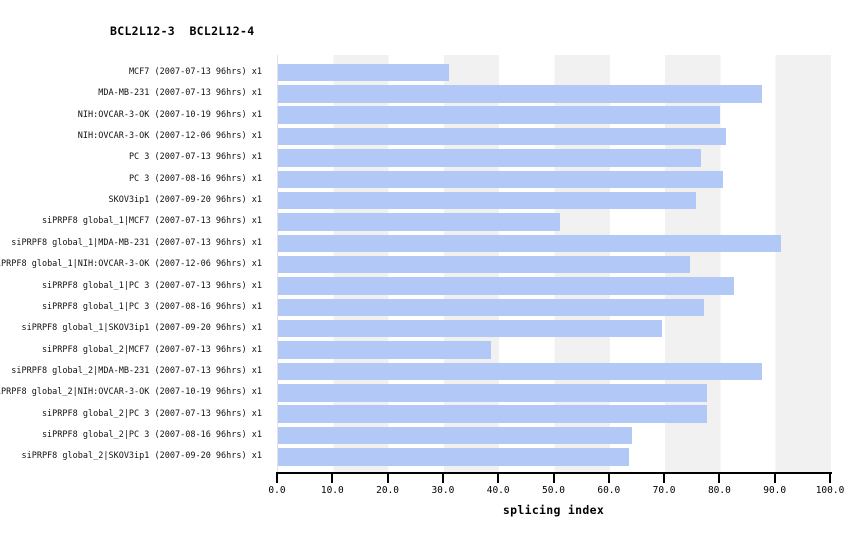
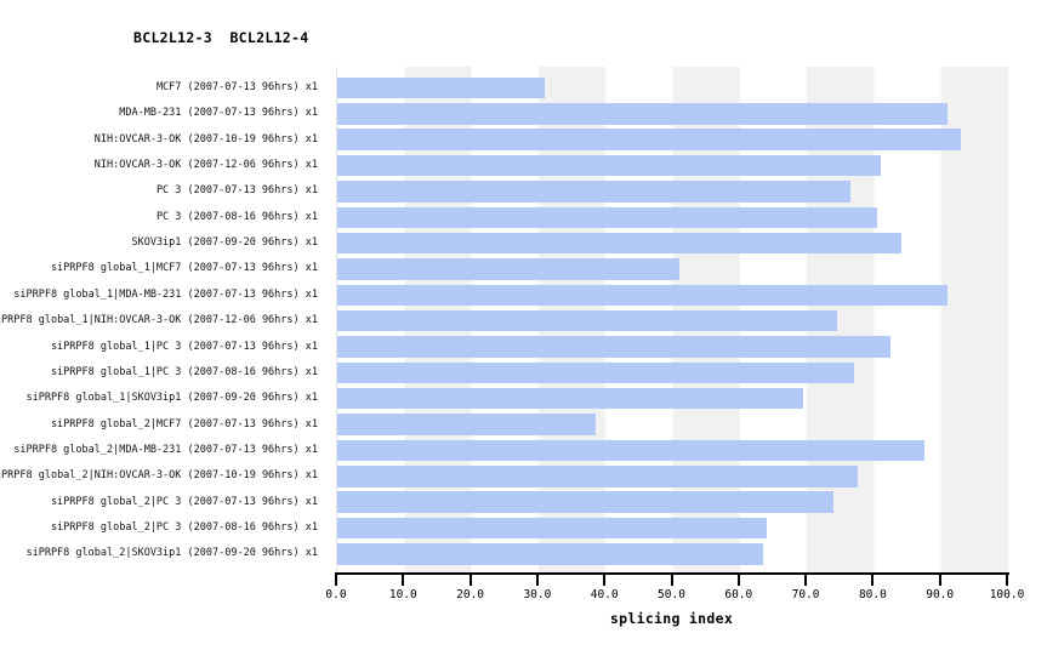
MDA-MB-231 (2007-07-13 96hrs) x1: 88 -> 91
NIH:OVCAR-3-OK (2007-10-19 96hrs) x1: 80 -> 93
SKOV3ip1 (2007-09-20 96hrs) x1: 76 -> 84
siPRPF8 global_2|PC 3 (2007-07-13 96hrs) x1: 78 -> 74
